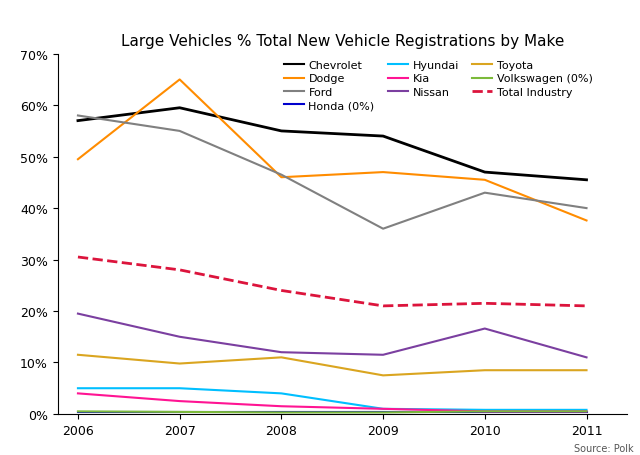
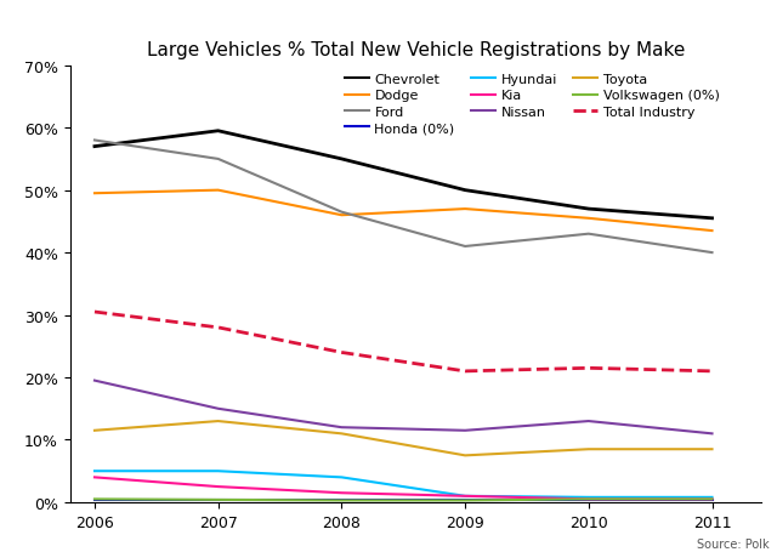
Dodge/2007: 65.0% -> 50.0%
Toyota/2007: 9.8% -> 13.0%
Chevrolet/2009: 54.0% -> 50.0%
Ford/2009: 36.0% -> 41.0%
Nissan/2010: 16.6% -> 13.0%
Dodge/2011: 37.6% -> 43.5%
